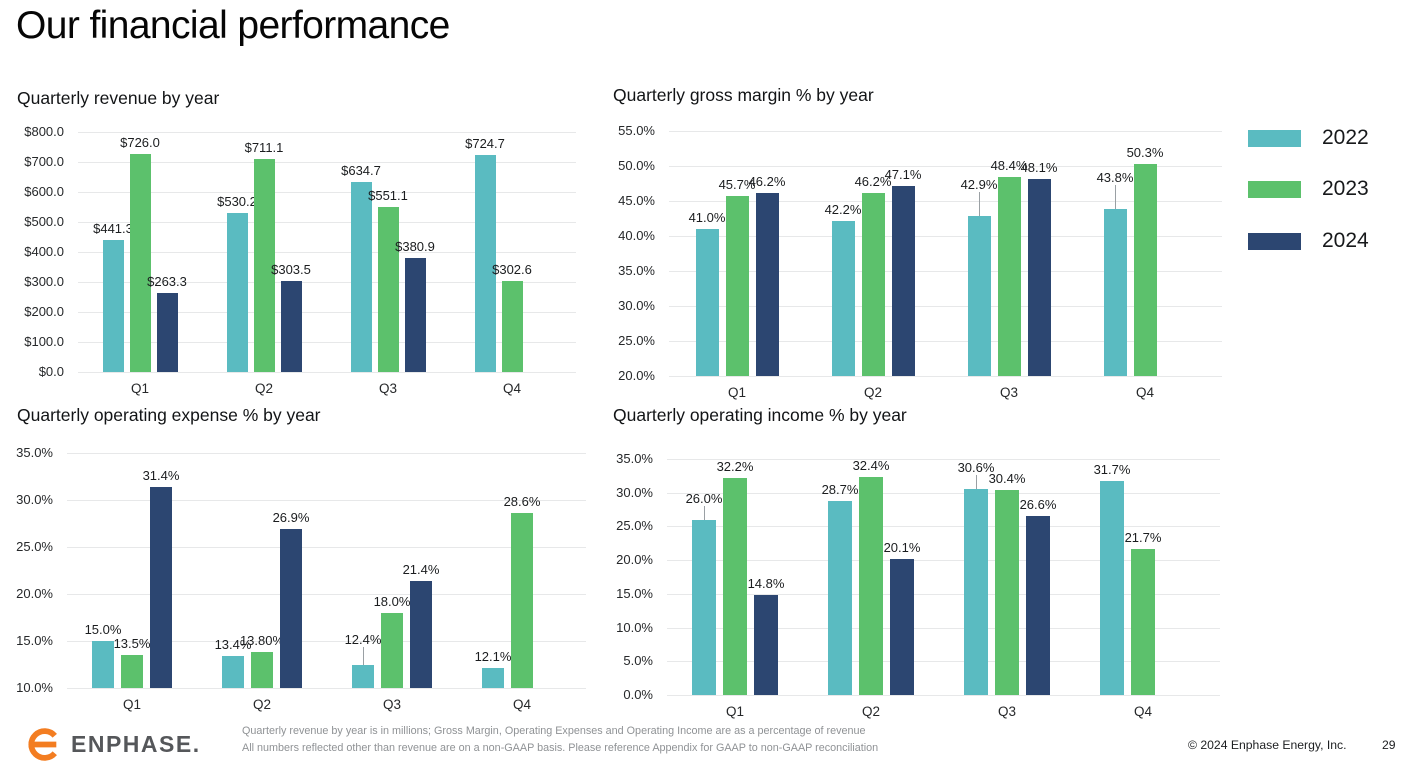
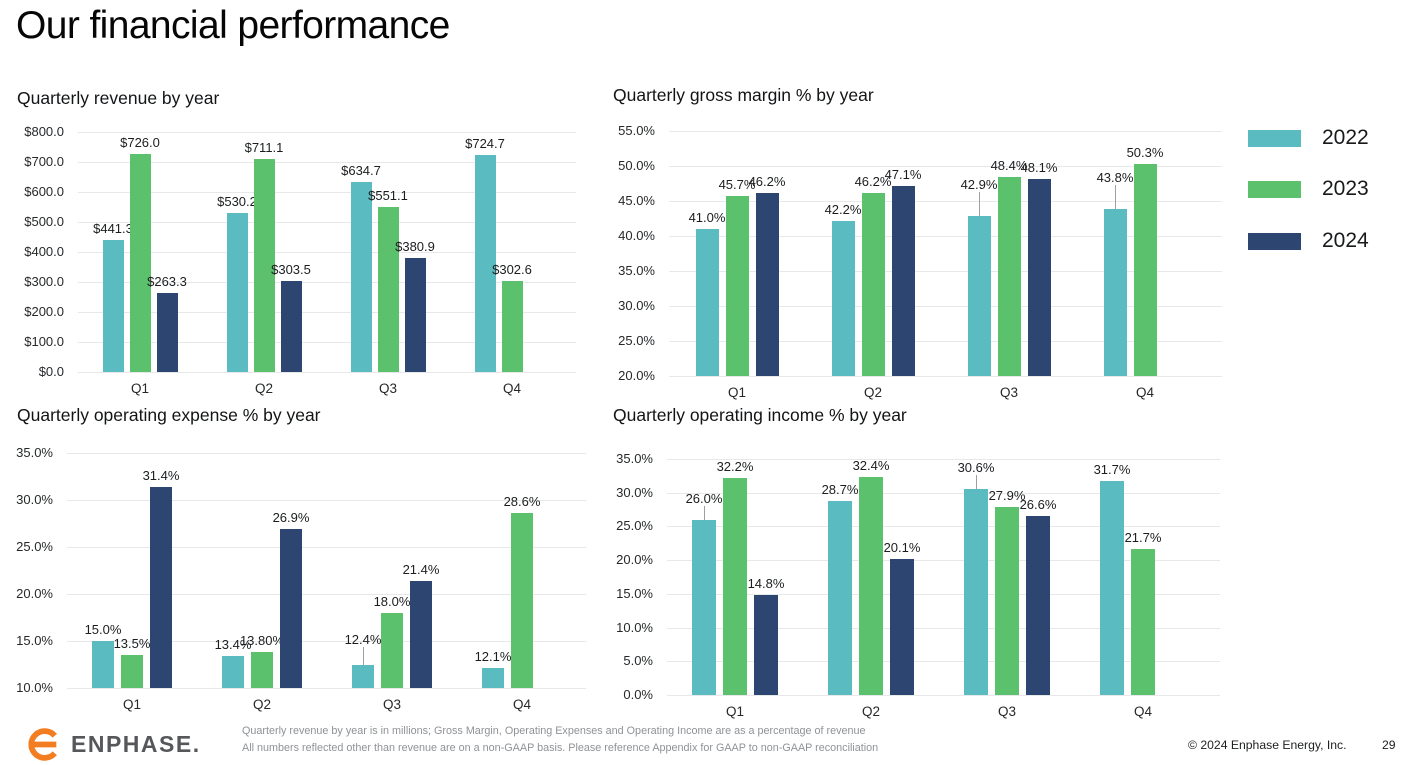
Quarterly operating income % by year/2023/Q3: 30.4% -> 27.9%
